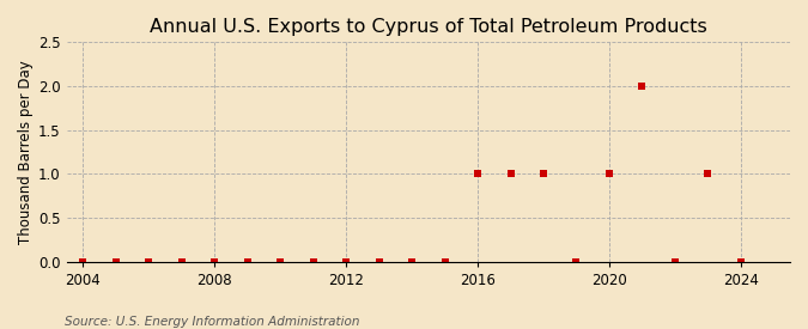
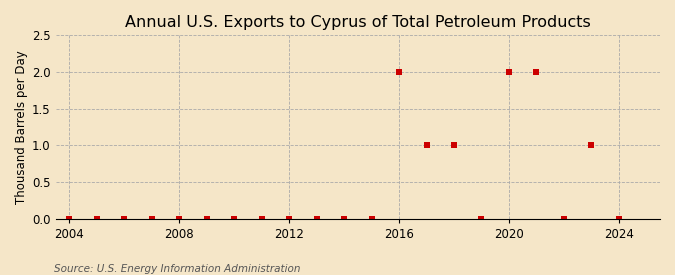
2016: 1 -> 2
2020: 1 -> 2
